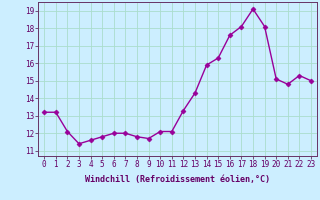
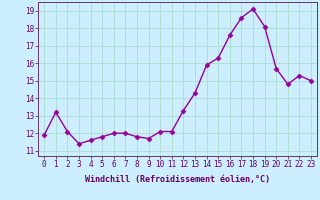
0: 13.2 -> 11.9
17: 18.1 -> 18.6
20: 15.1 -> 15.7
